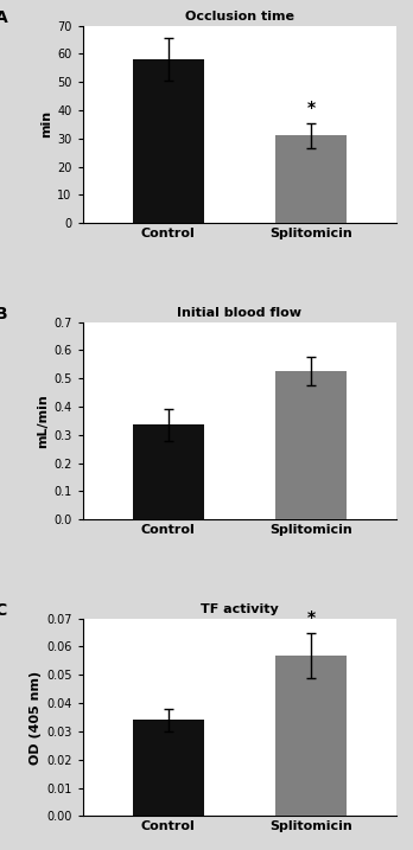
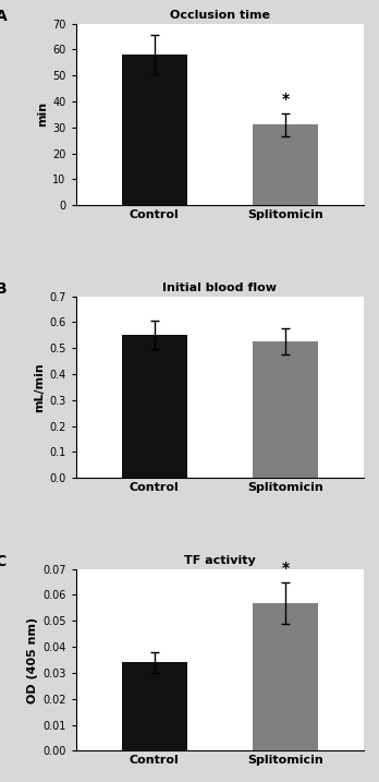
Initial blood flow/Control: 0.335 -> 0.550
